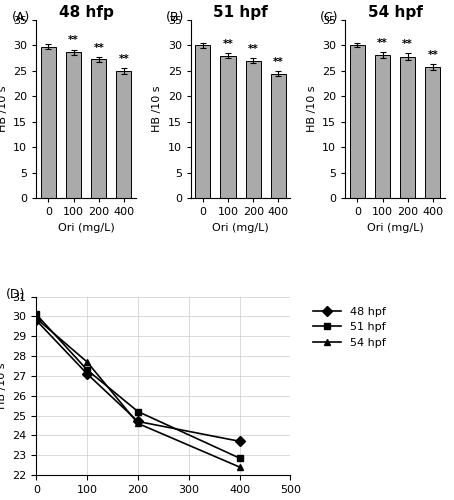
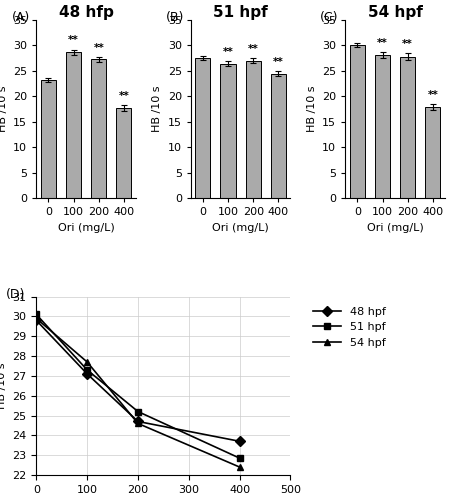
48 hfp/0: 29.8 -> 23.2
48 hfp/400: 25.0 -> 17.8
51 hpf/0: 30.0 -> 27.6
51 hpf/100: 28.0 -> 26.4
54 hpf/400: 25.8 -> 18.0
